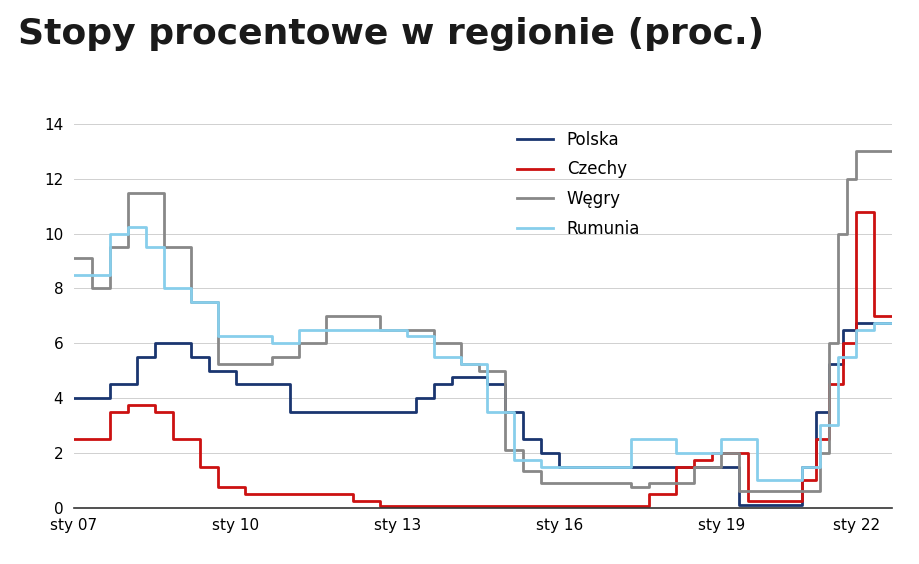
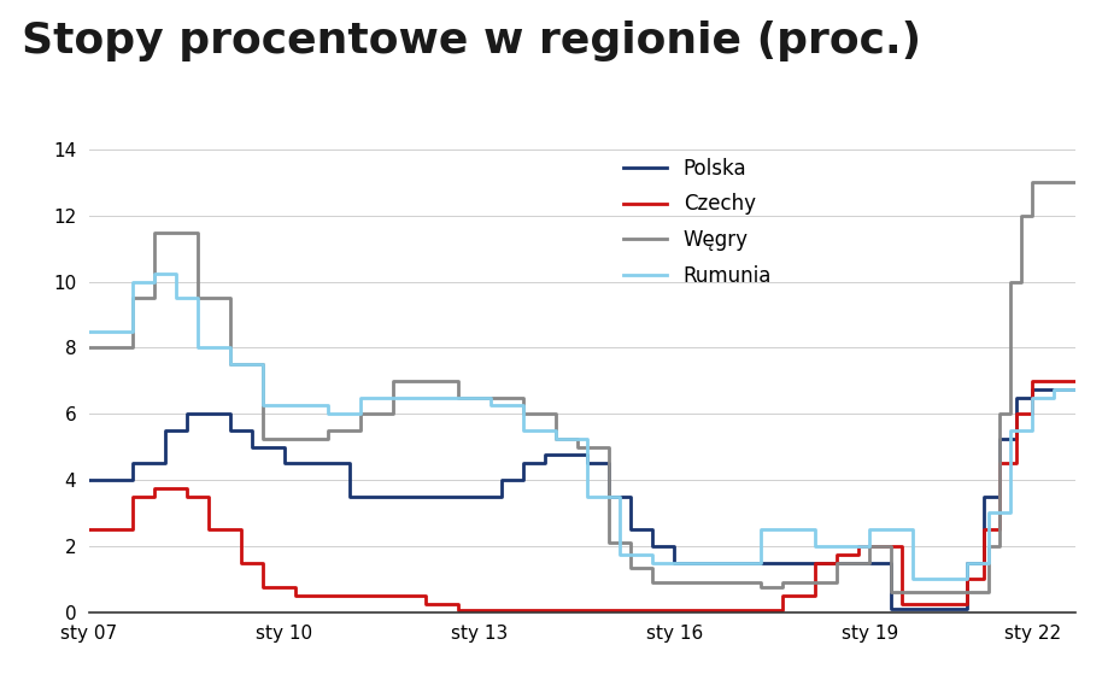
Węgry/sty 07: 9.10 -> 8.00
Czechy/sty 22: 10.80 -> 7.00
